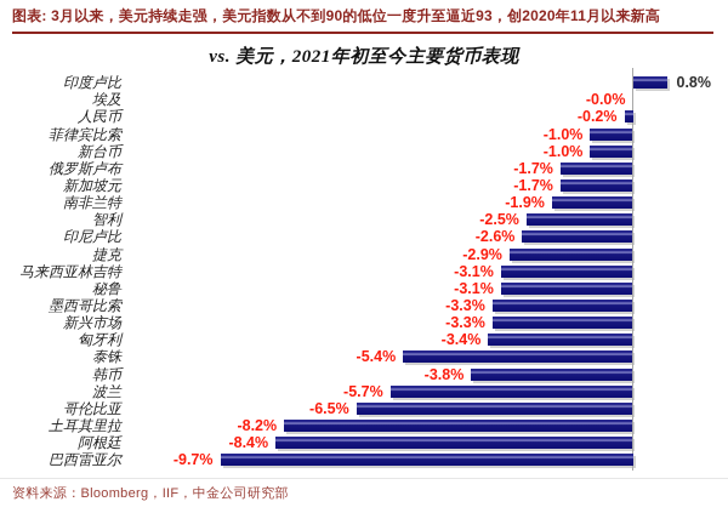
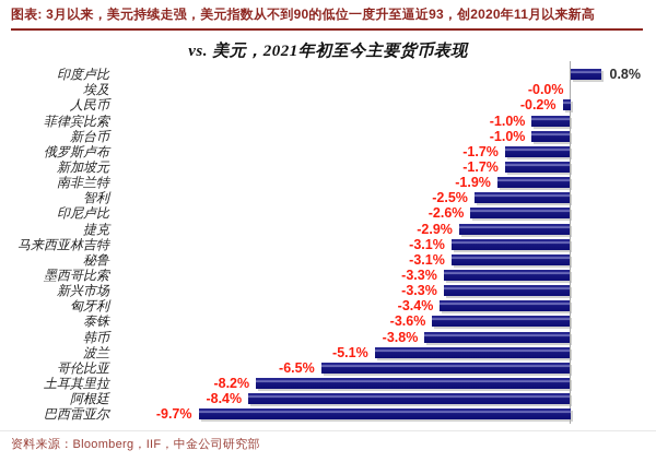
泰铢: -5.4% -> -3.6%
波兰: -5.7% -> -5.1%
